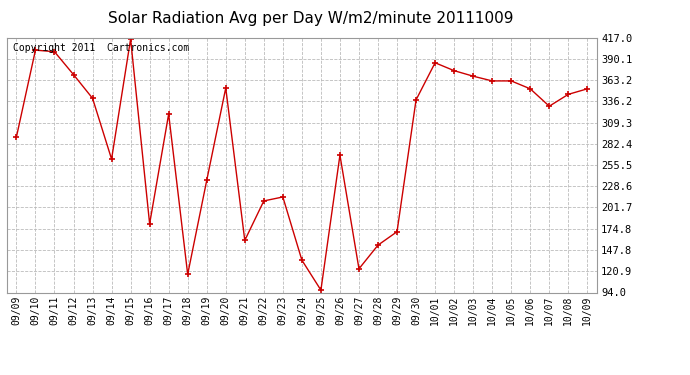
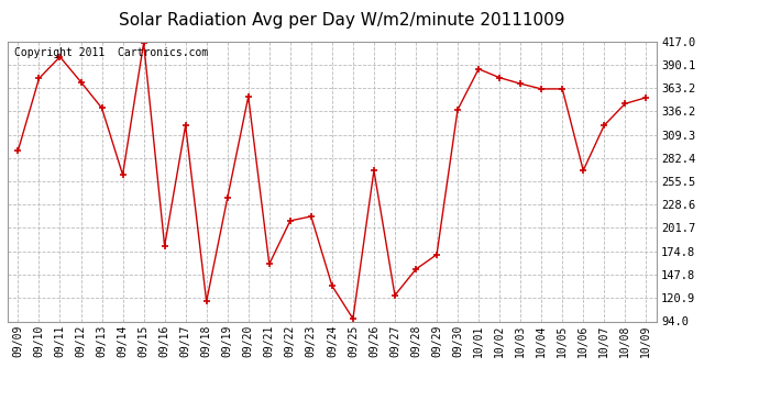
09/10: 401 -> 374
10/06: 352 -> 268
10/07: 330 -> 320
